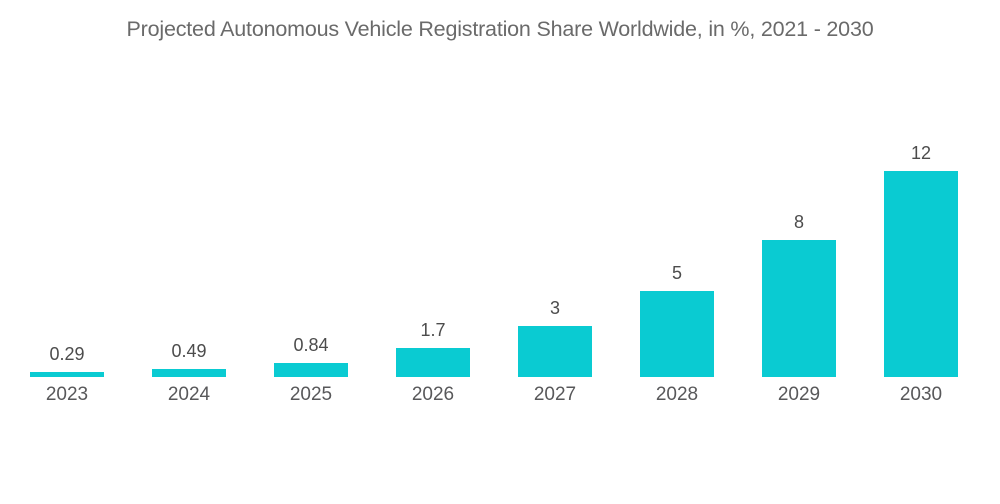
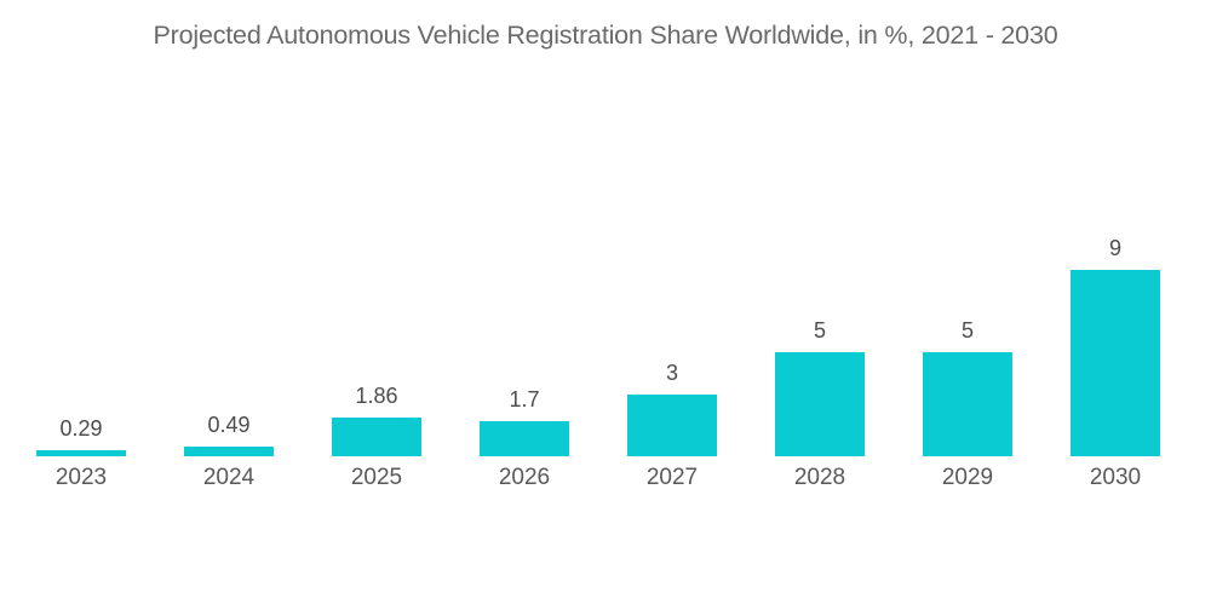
2025: 0.84 -> 1.86
2029: 8 -> 5
2030: 12 -> 9
